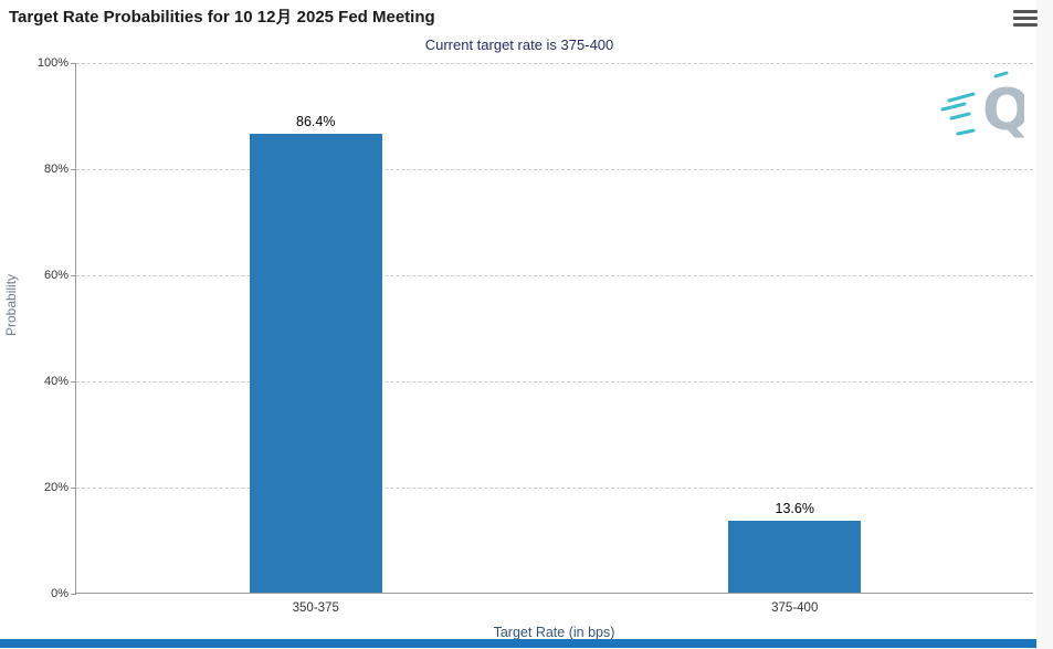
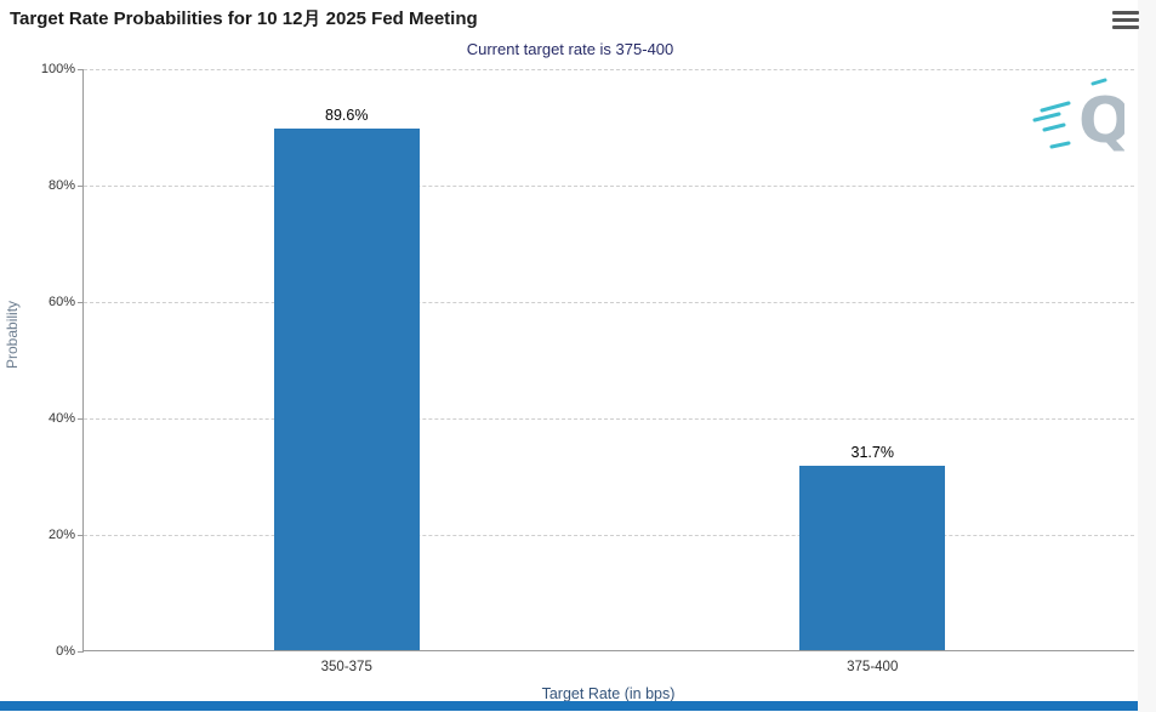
350-375: 86.4% -> 89.6%
375-400: 13.6% -> 31.7%
